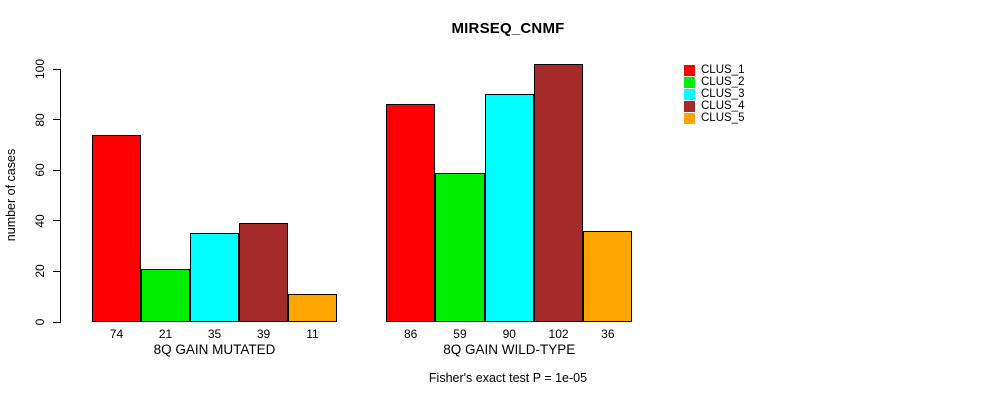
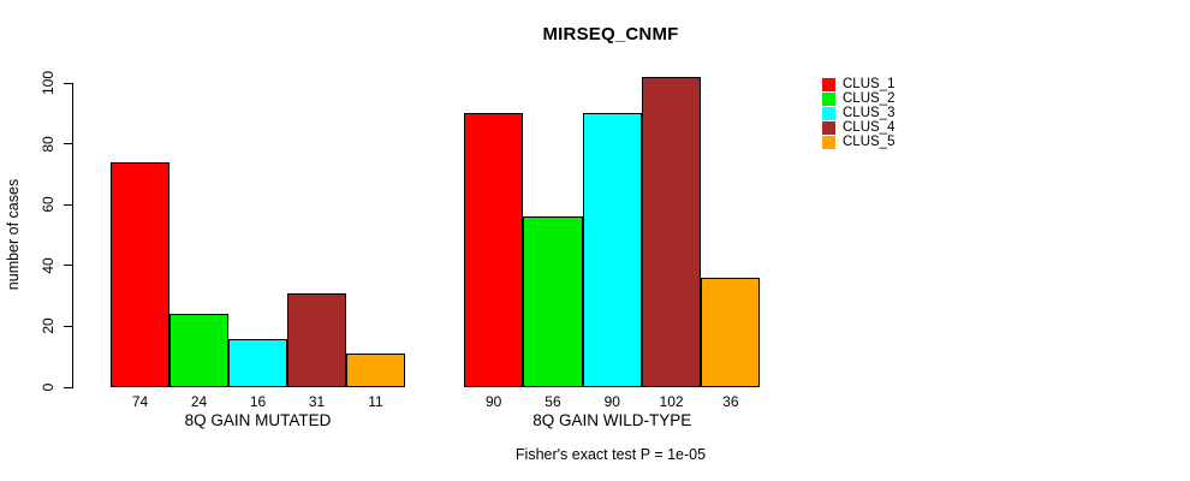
CLUS_2/8Q GAIN MUTATED: 21 -> 24
CLUS_3/8Q GAIN MUTATED: 35 -> 16
CLUS_4/8Q GAIN MUTATED: 39 -> 31
CLUS_1/8Q GAIN WILD-TYPE: 86 -> 90
CLUS_2/8Q GAIN WILD-TYPE: 59 -> 56
